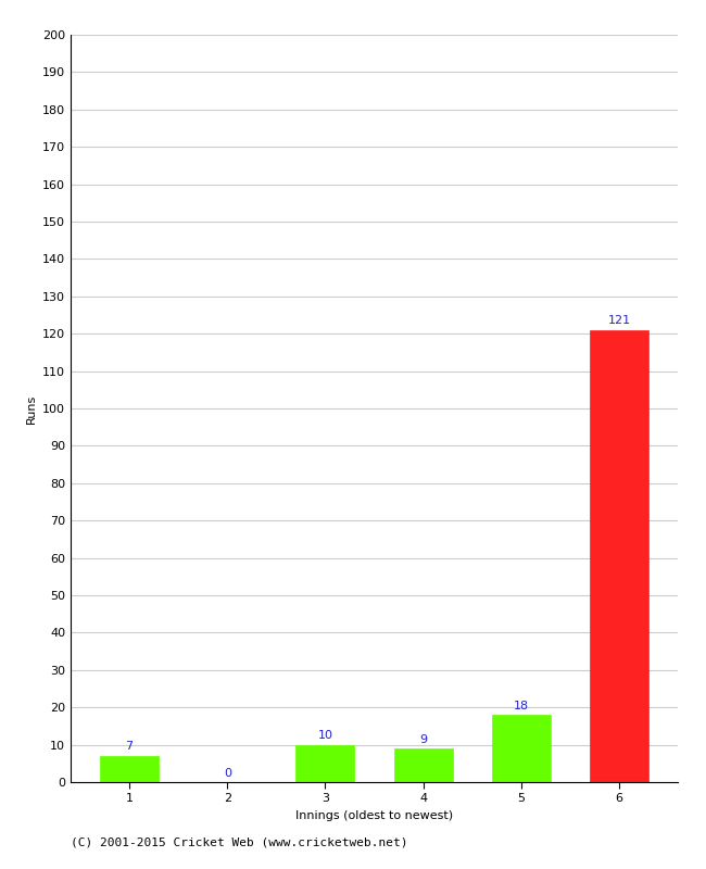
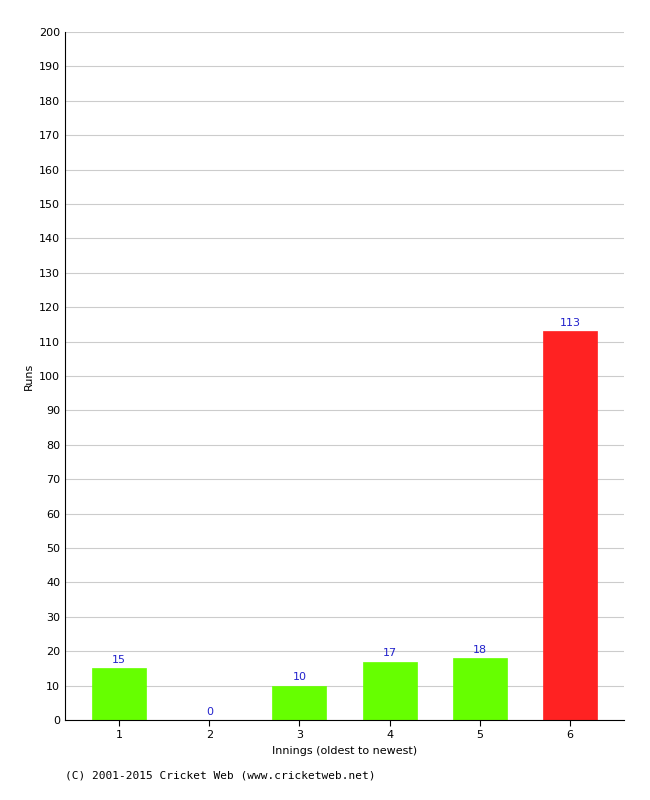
1: 7 -> 15
4: 9 -> 17
6: 121 -> 113
